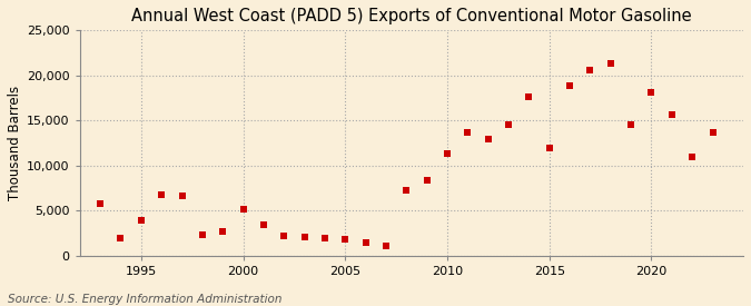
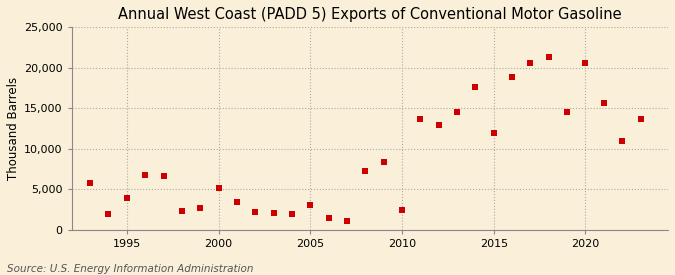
2005: 1,800 -> 3,000
2010: 11,300 -> 2,400
2020: 18,100 -> 20,600
